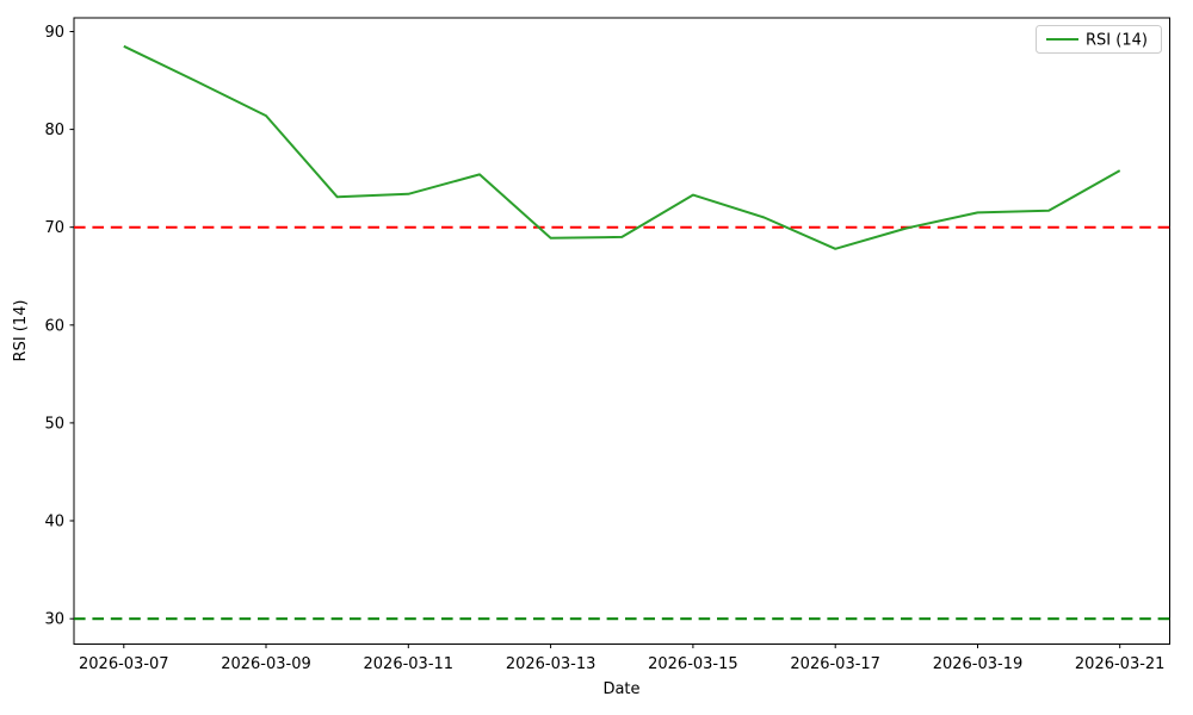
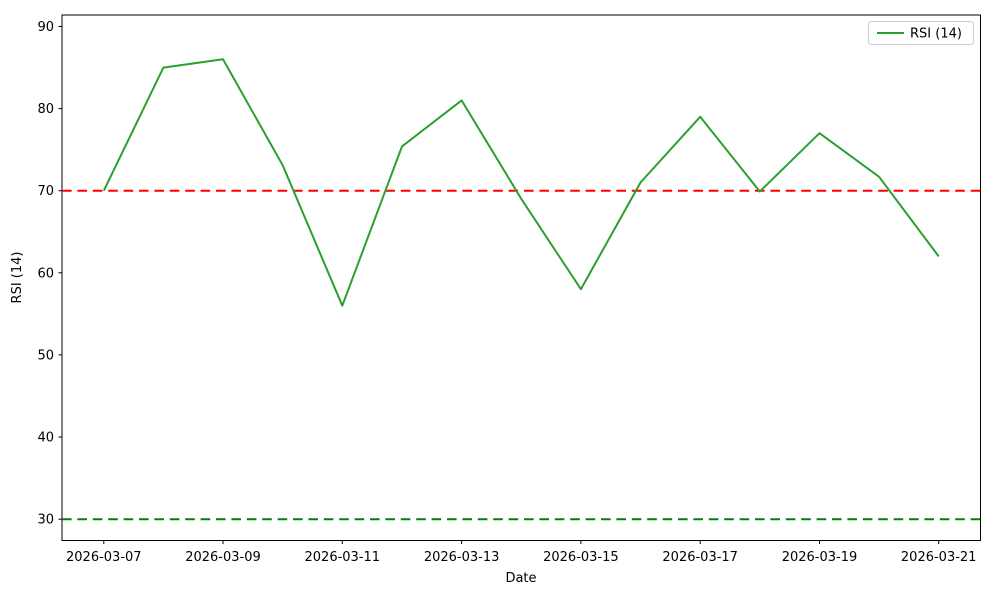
2026-03-07: 88 -> 70
2026-03-09: 81 -> 86
2026-03-11: 73 -> 56
2026-03-13: 69 -> 81
2026-03-15: 73 -> 58
2026-03-17: 68 -> 79
2026-03-19: 72 -> 77
2026-03-21: 76 -> 62
